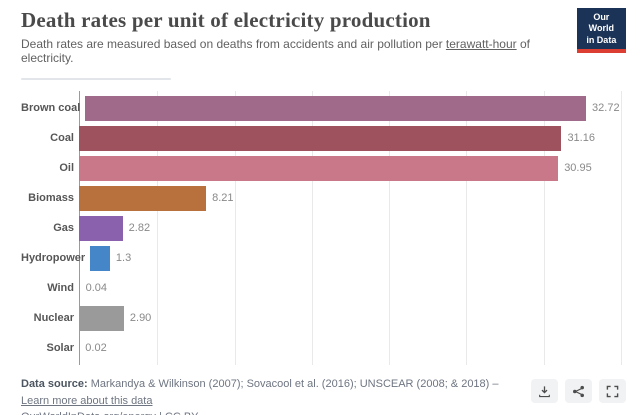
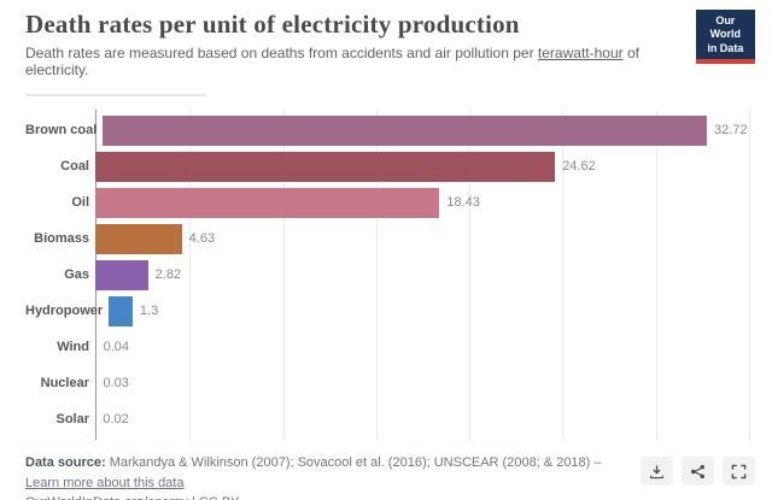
Coal: 31.16 -> 24.62
Oil: 30.95 -> 18.43
Biomass: 8.21 -> 4.63
Nuclear: 2.90 -> 0.03
